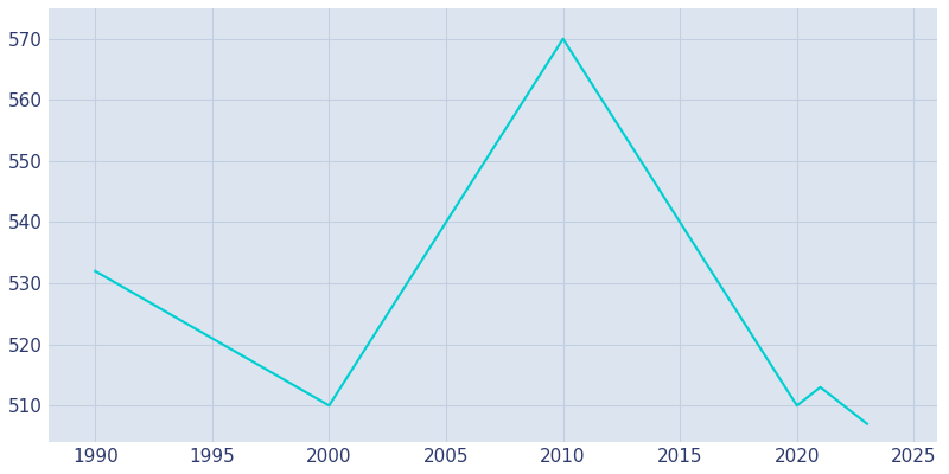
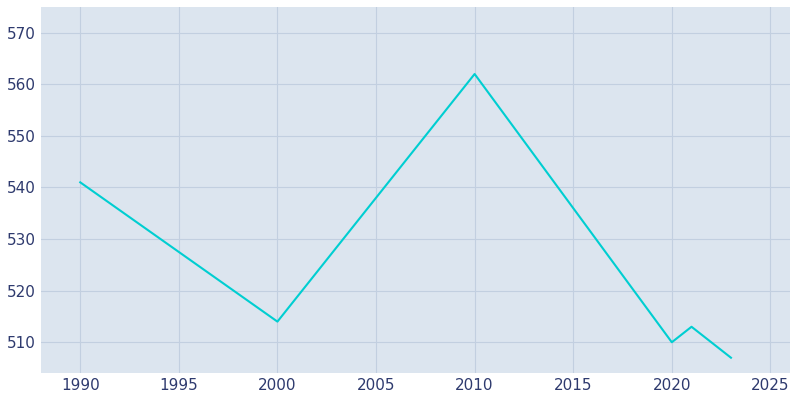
1990: 532 -> 541
2000: 510 -> 514
2010: 570 -> 562
